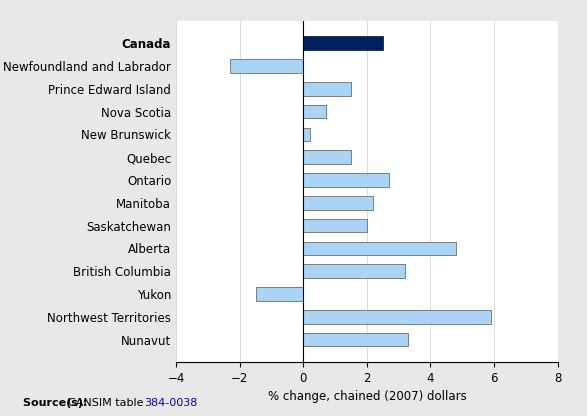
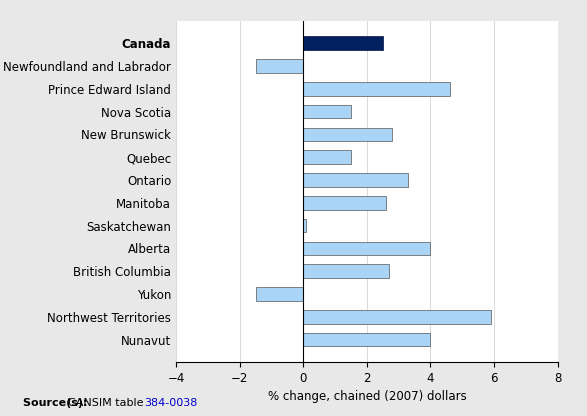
Newfoundland and Labrador: -2.3 -> -1.5
Prince Edward Island: 1.5 -> 4.6
Nova Scotia: 0.7 -> 1.5
New Brunswick: 0.2 -> 2.8
Ontario: 2.7 -> 3.3
Manitoba: 2.2 -> 2.6
Saskatchewan: 2.0 -> 0.1
Alberta: 4.8 -> 4.0
British Columbia: 3.2 -> 2.7
Nunavut: 3.3 -> 4.0
